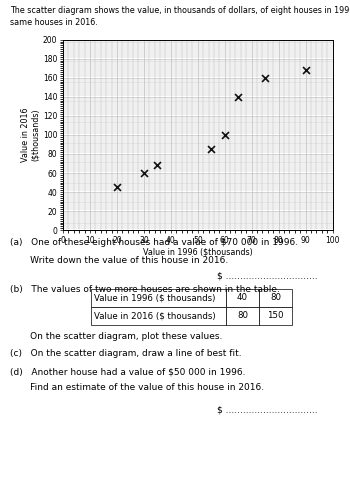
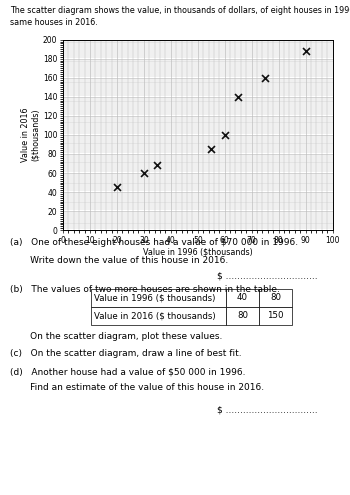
90: 168 -> 188
